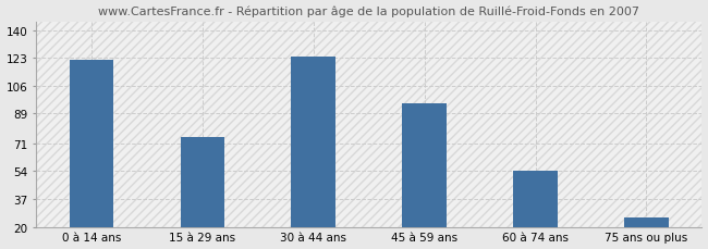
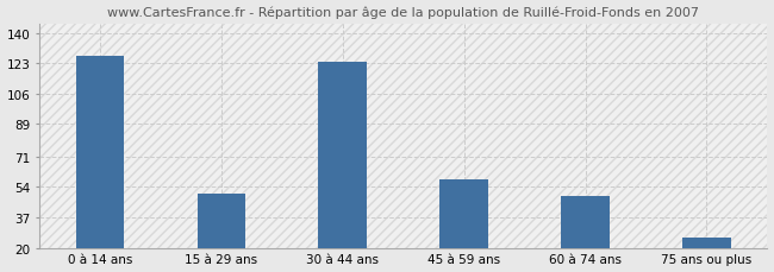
0 à 14 ans: 122 -> 127
15 à 29 ans: 75 -> 50
45 à 59 ans: 95 -> 58
60 à 74 ans: 54 -> 49
